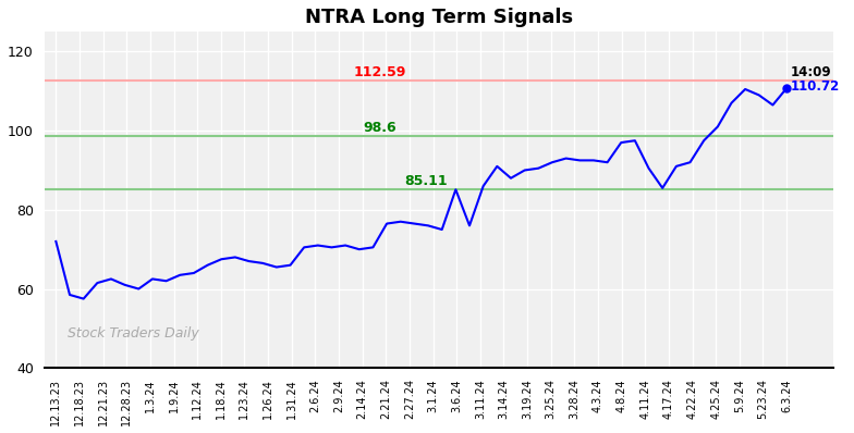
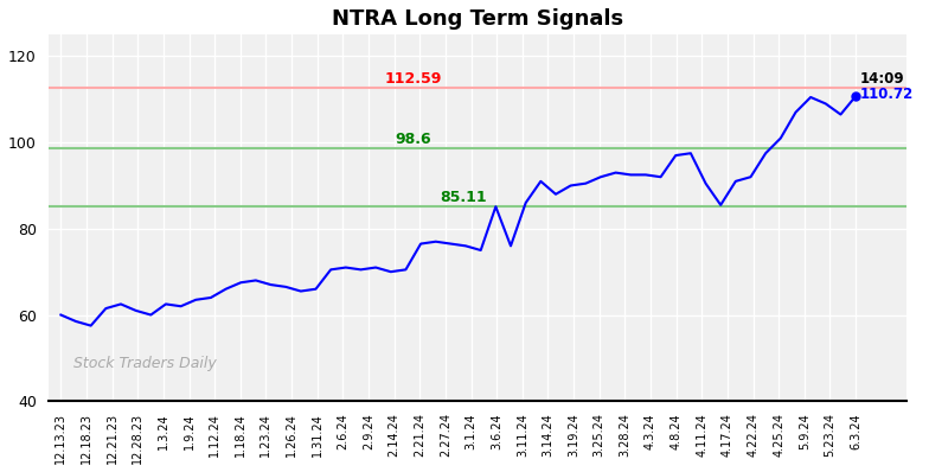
12.13.23: 72.0 -> 60.0
